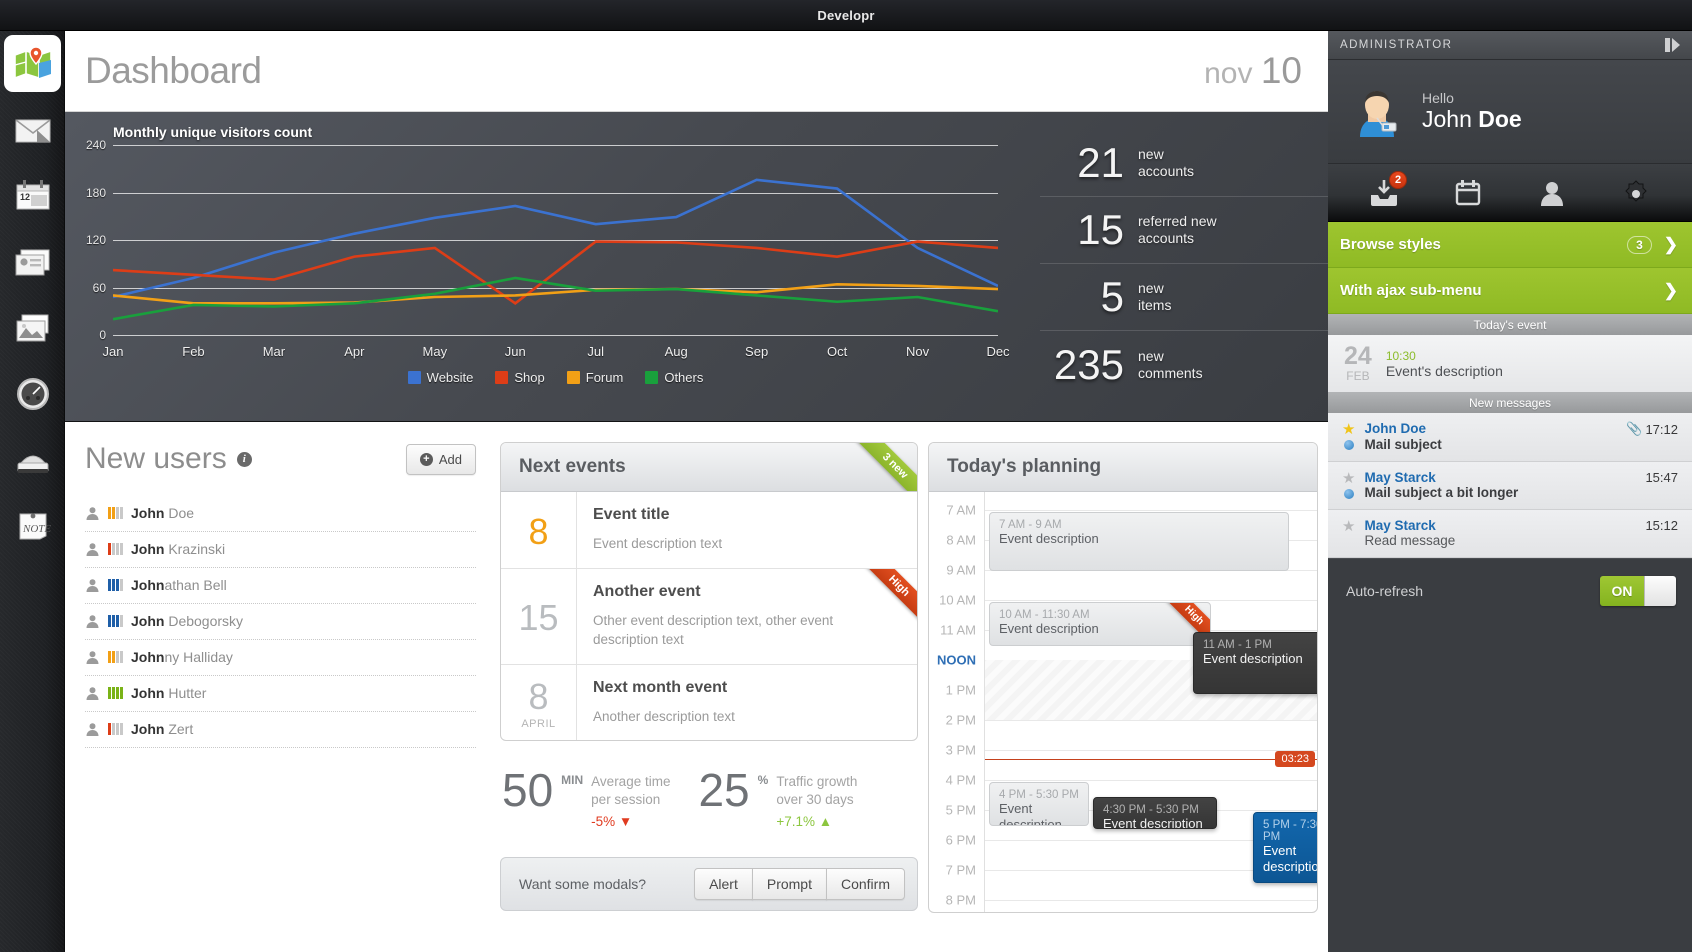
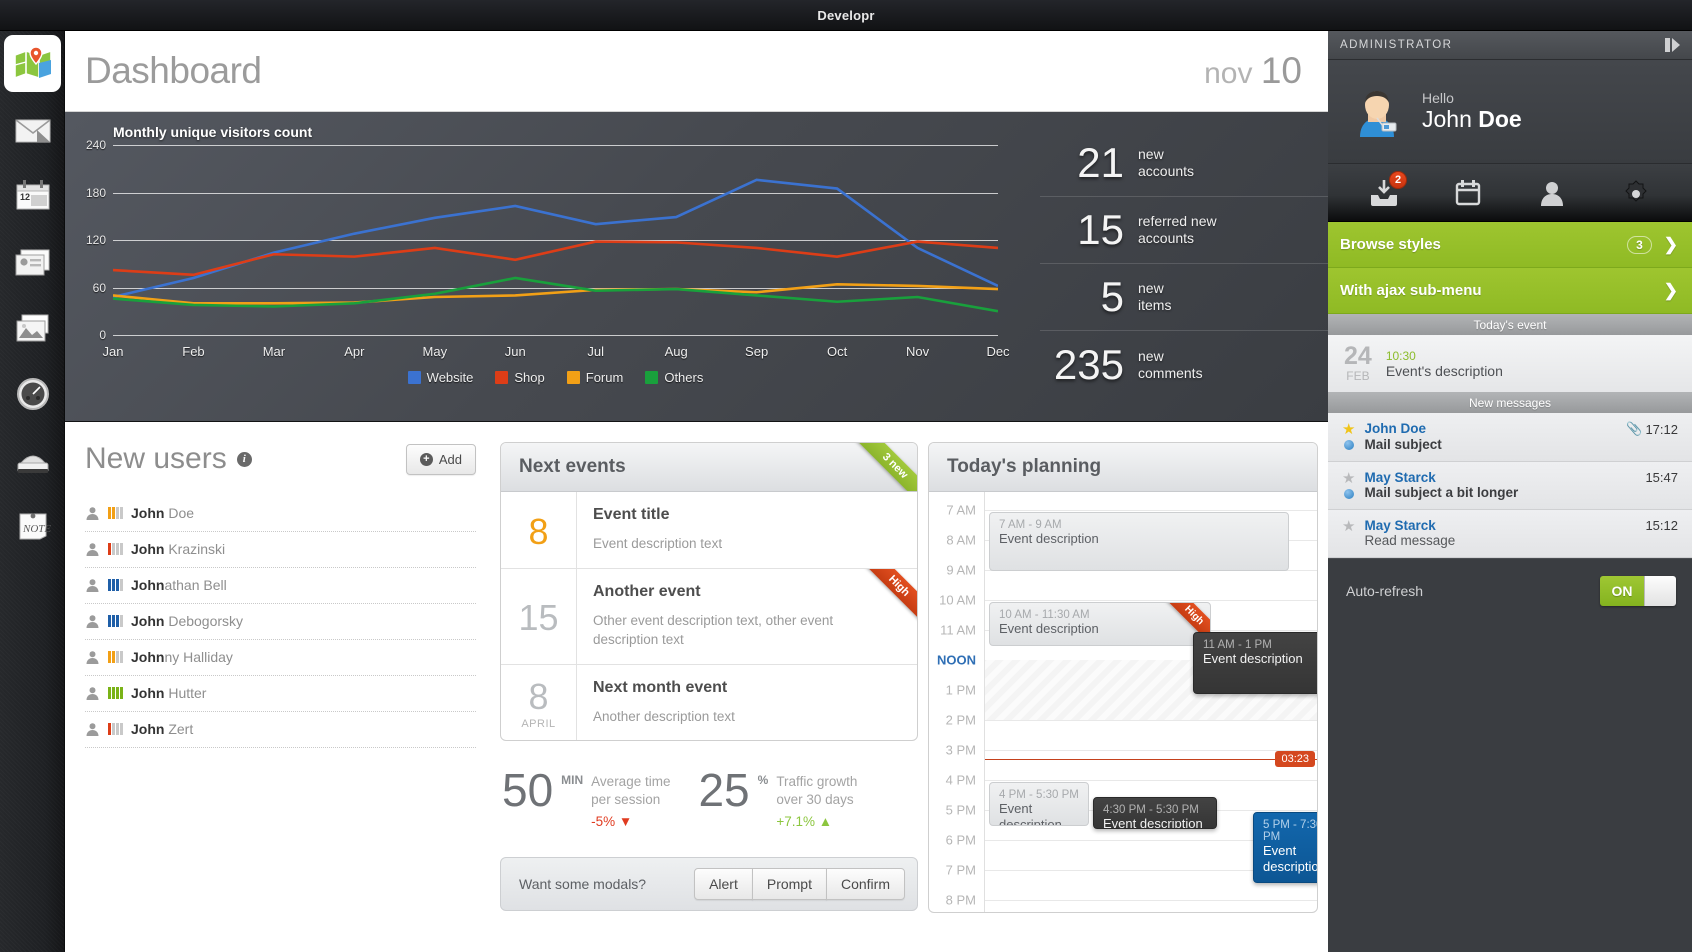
Others/Jan: 20 -> 50
Shop/Mar: 70 -> 100
Shop/Jun: 40 -> 100
